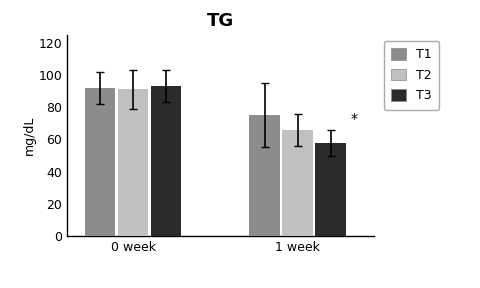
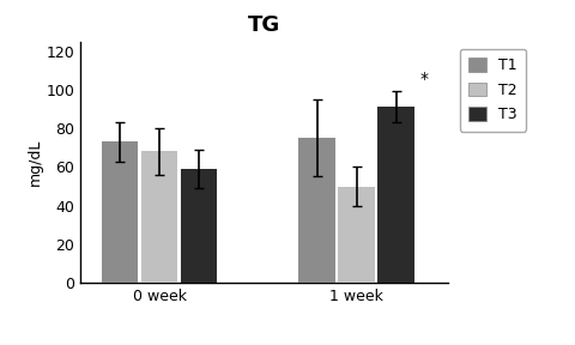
T1/0 week: 92 -> 73
T2/0 week: 91 -> 68
T3/0 week: 93 -> 59
T2/1 week: 66 -> 50
T3/1 week: 58 -> 91
